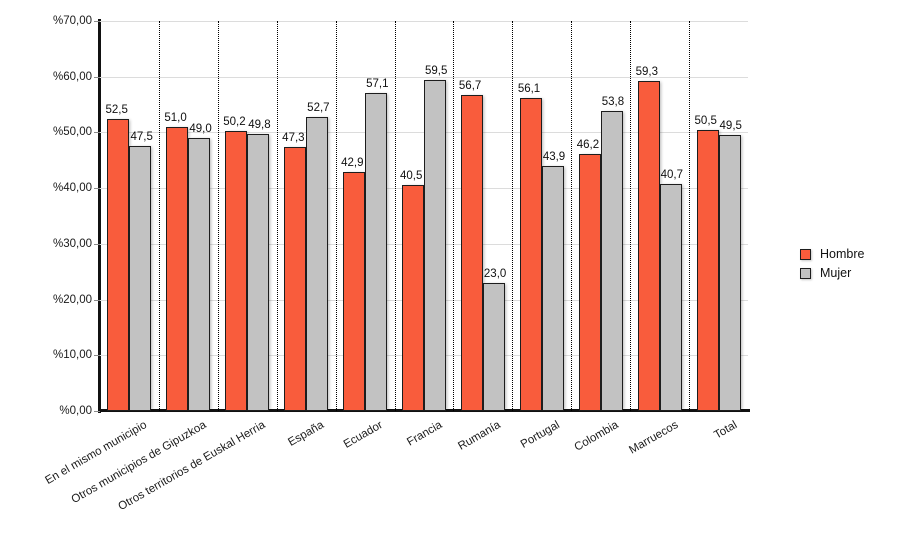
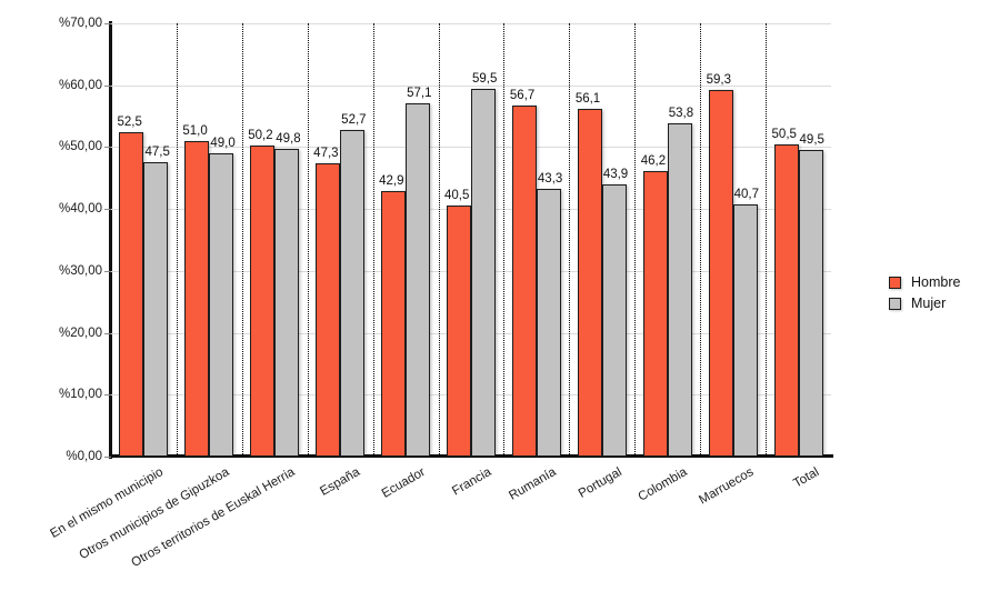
Mujer/Rumanía: 23,0 -> 43,3
